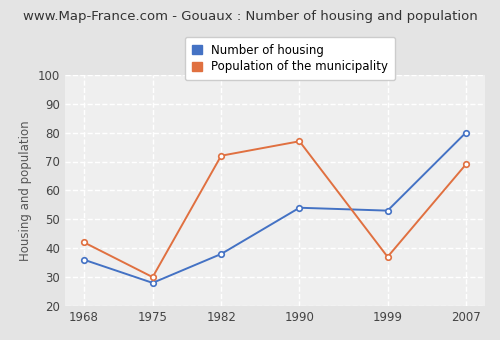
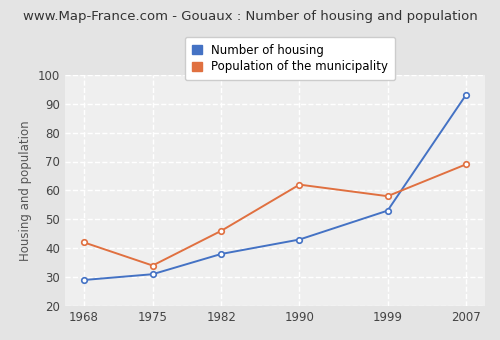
Number of housing/1968: 36 -> 29
Number of housing/1975: 28 -> 31
Population of the municipality/1975: 30 -> 34
Population of the municipality/1982: 72 -> 46
Number of housing/1990: 54 -> 43
Population of the municipality/1990: 77 -> 62
Population of the municipality/1999: 37 -> 58
Number of housing/2007: 80 -> 93
